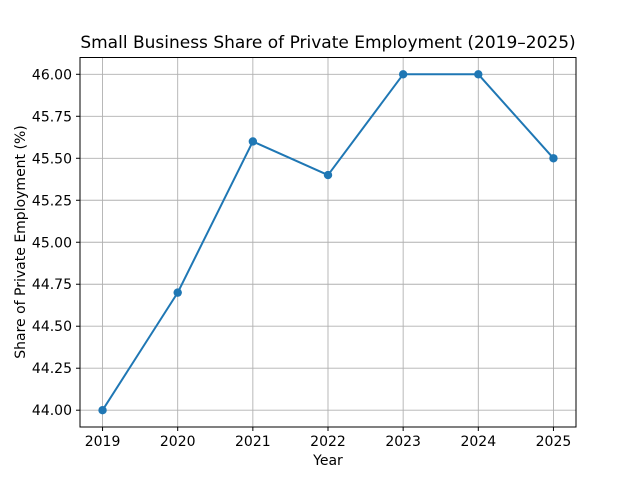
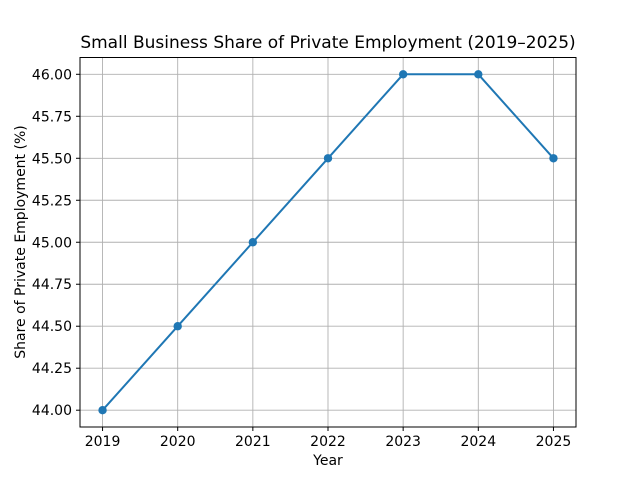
2020: 44.7 -> 44.5
2021: 45.6 -> 45.0
2022: 45.4 -> 45.5
